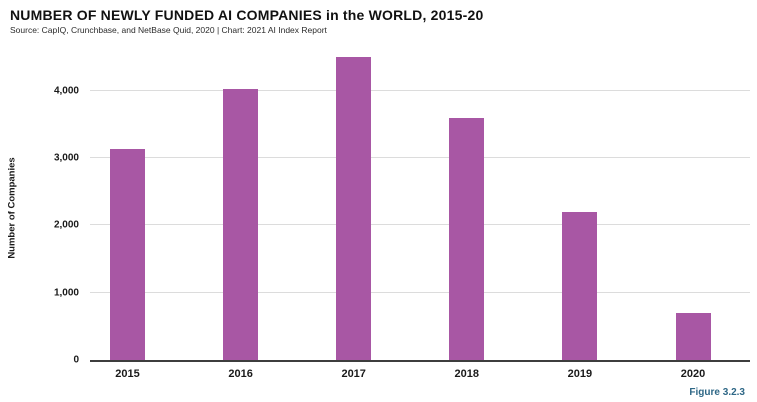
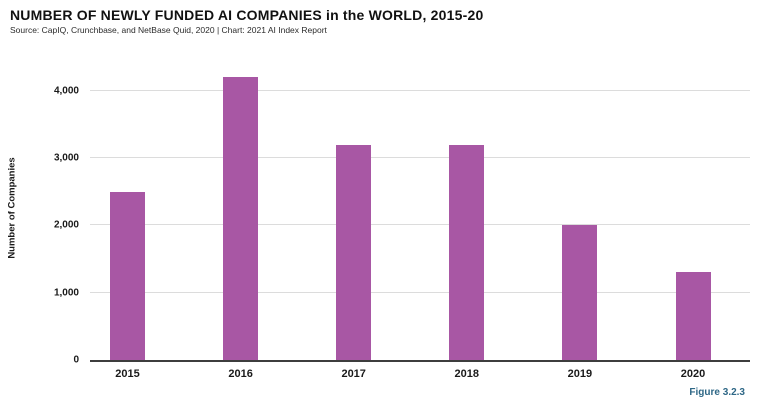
2015: 3100 -> 2500
2016: 4000 -> 4200
2017: 4500 -> 3200
2018: 3600 -> 3200
2019: 2200 -> 2000
2020: 700 -> 1300
